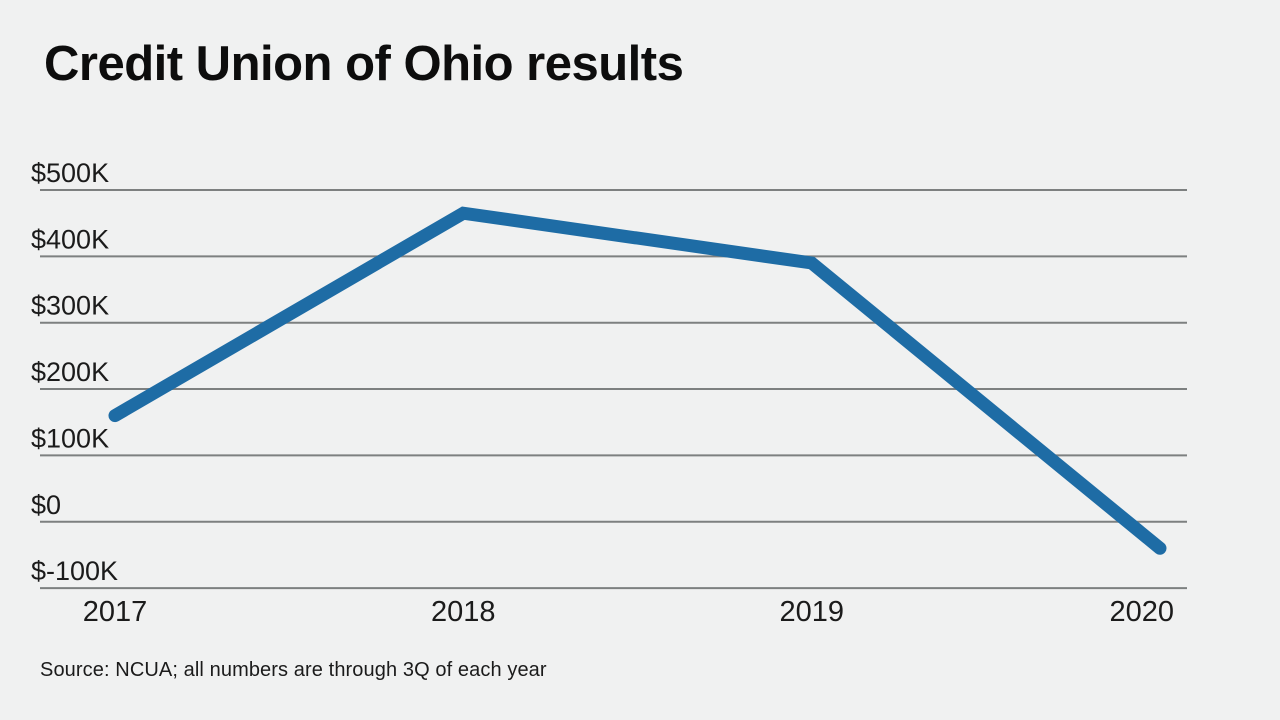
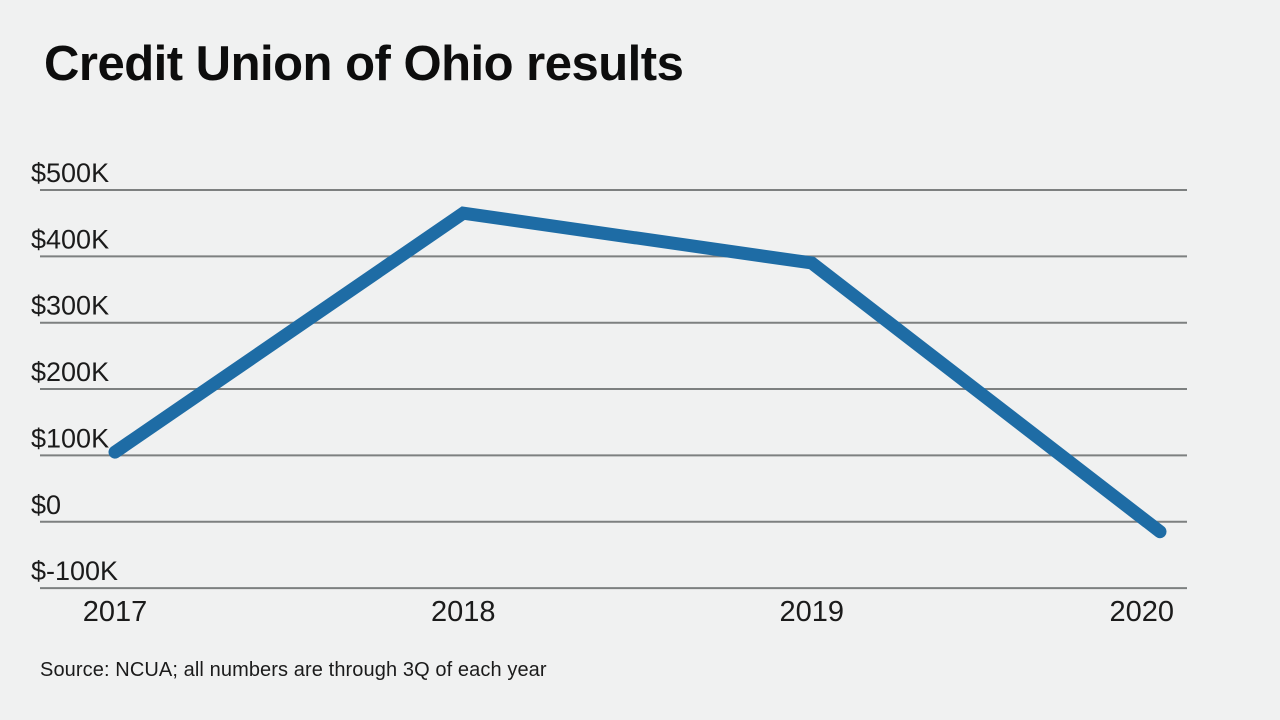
2017: $160K -> $100K
2020: -$40K -> -$20K
